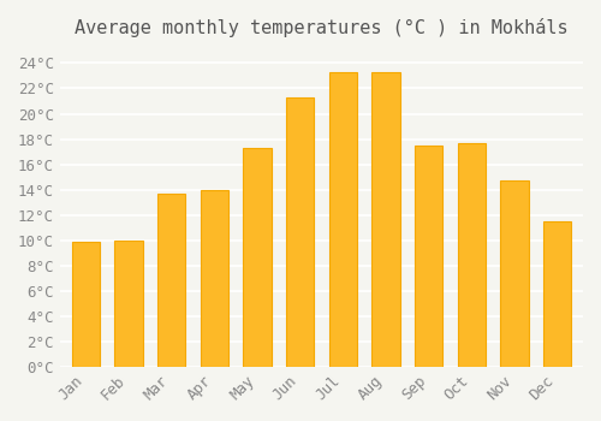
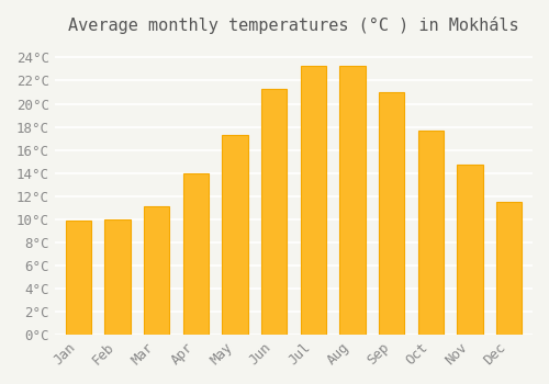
Mar: 13.7°C -> 11.1°C
Sep: 17.5°C -> 21.0°C
